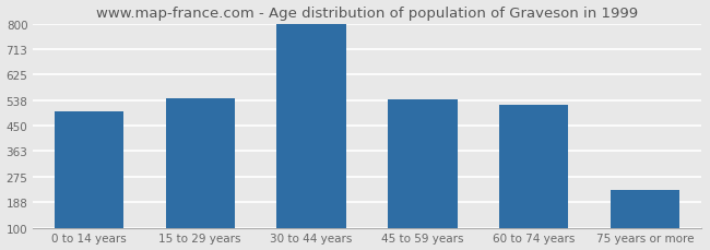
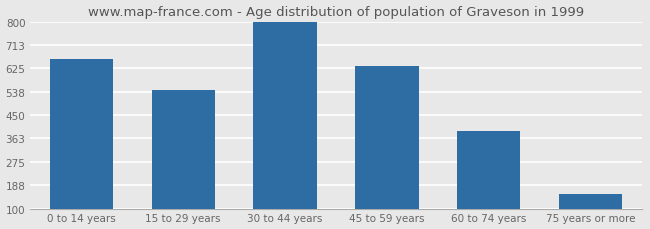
0 to 14 years: 500 -> 660
45 to 59 years: 540 -> 632
60 to 74 years: 520 -> 392
75 years or more: 230 -> 155
